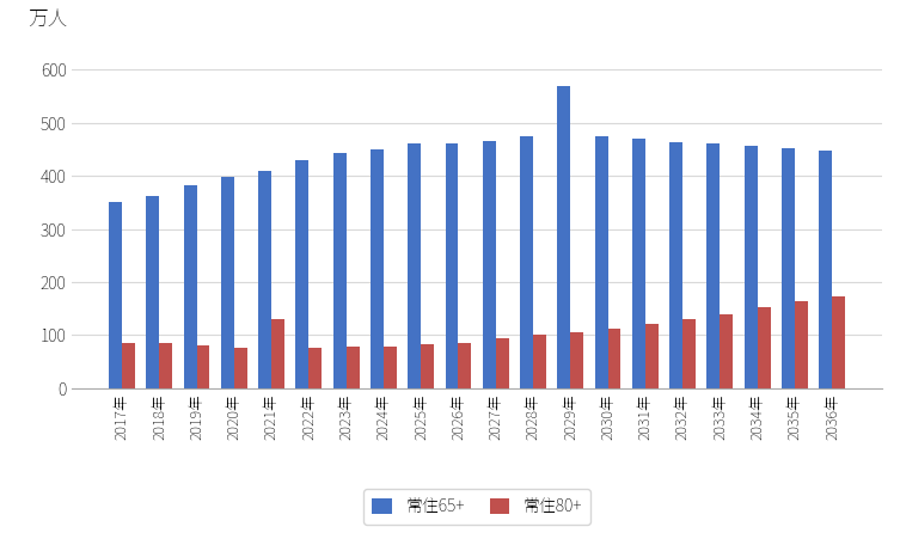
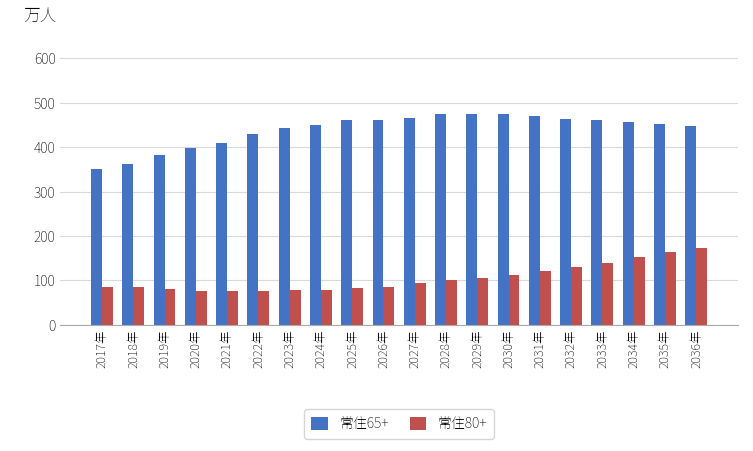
常住80+/2021年: 130 -> 77
常住65+/2029年: 570 -> 475
